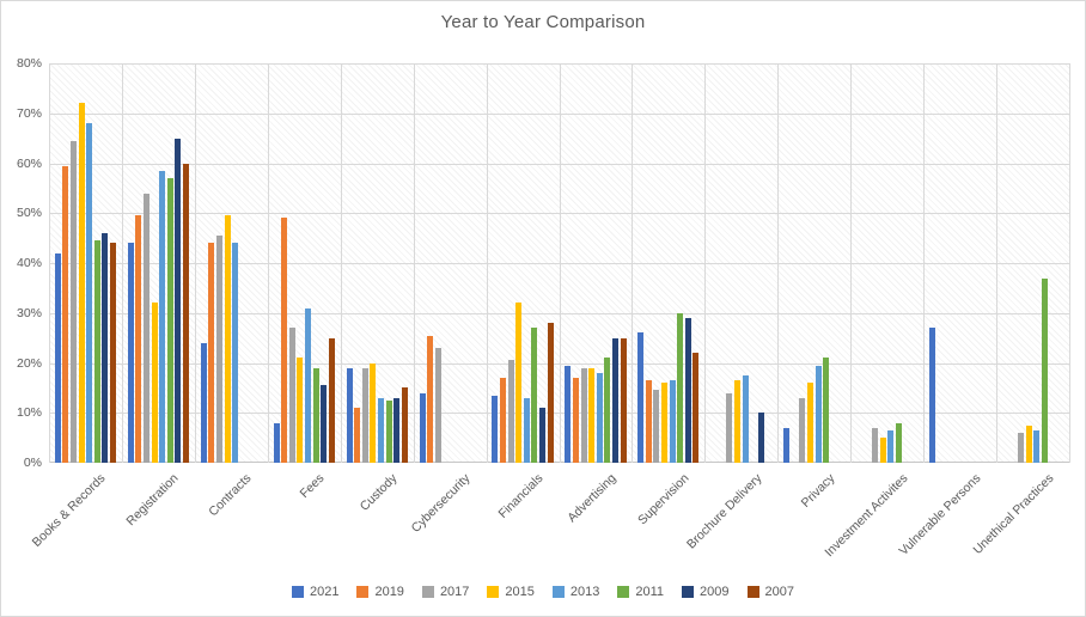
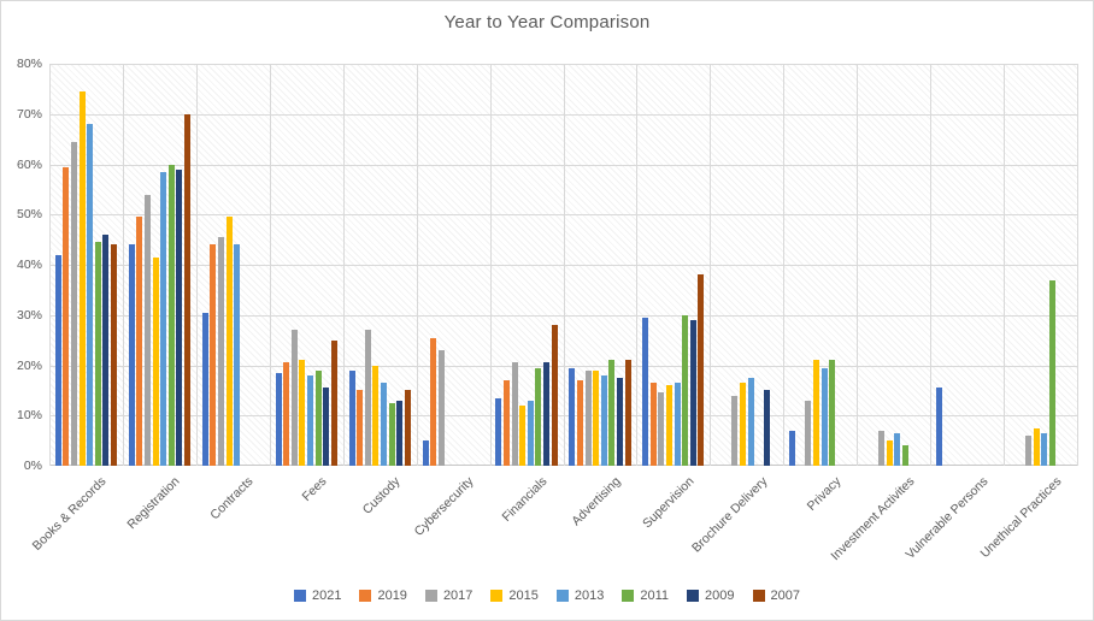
2015/Books & Records: 72% -> 74%
2015/Registration: 32% -> 42%
2011/Registration: 57% -> 60%
2009/Registration: 65% -> 59%
2007/Registration: 60% -> 70%
2021/Contracts: 24% -> 30%
2021/Fees: 8% -> 18%
2019/Fees: 49% -> 20%
2013/Fees: 31% -> 18%
2019/Custody: 11% -> 15%
2017/Custody: 19% -> 27%
2013/Custody: 13% -> 16%
2021/Cybersecurity: 14% -> 5%
2015/Financials: 32% -> 12%
2011/Financials: 27% -> 20%
2009/Financials: 11% -> 20%
2009/Advertising: 25% -> 18%
2007/Advertising: 25% -> 21%
2021/Supervision: 26% -> 30%
2007/Supervision: 22% -> 38%
2009/Brochure Delivery: 10% -> 15%
2015/Privacy: 16% -> 21%
2011/Investment Activites: 8% -> 4%
2021/Vulnerable Persons: 27% -> 16%
